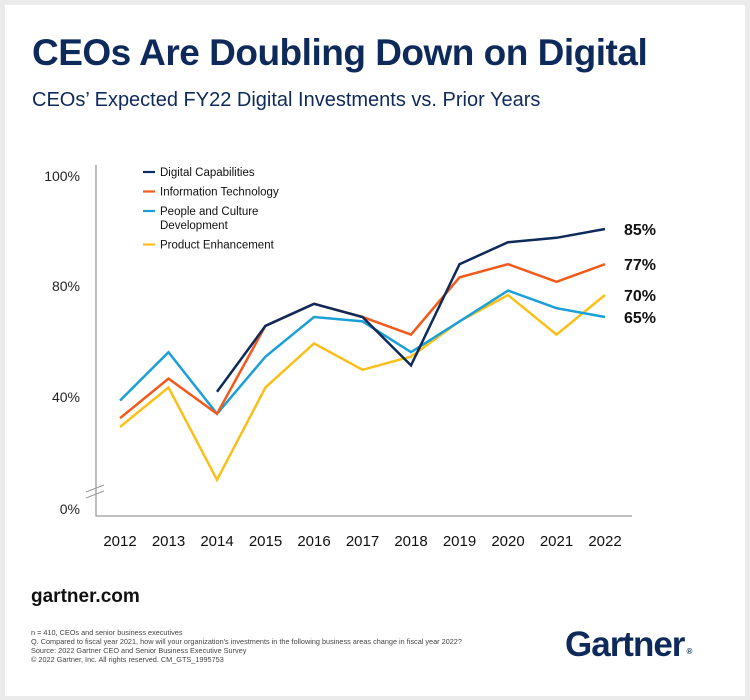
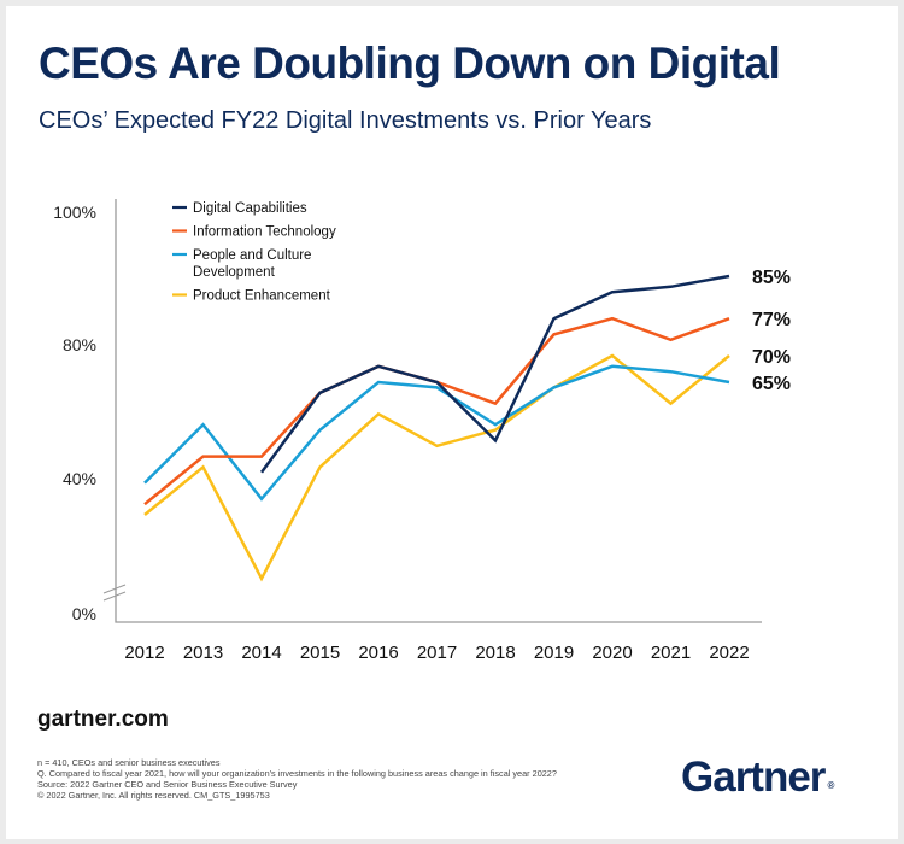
Information Technology/2014: 43% -> 51%
People and Culture Development/2020: 71% -> 68%
